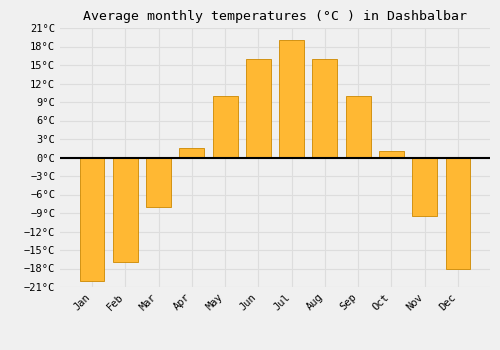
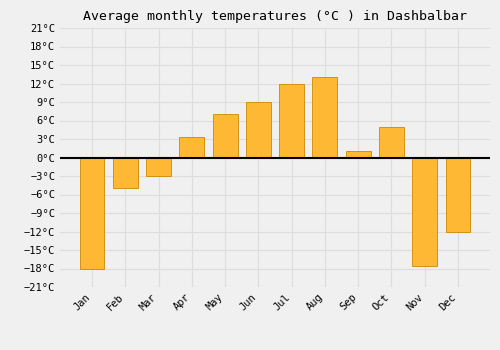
Jan: -20.0°C -> -18.0°C
Feb: -17.0°C -> -5.0°C
Mar: -8.0°C -> -3.0°C
Apr: 1.5°C -> 3.4°C
May: 10.0°C -> 7.0°C
Jun: 16.0°C -> 9.0°C
Jul: 19.0°C -> 12.0°C
Aug: 16.0°C -> 13.0°C
Sep: 10.0°C -> 1.0°C
Oct: 1.0°C -> 5.0°C
Nov: -9.5°C -> -17.6°C
Dec: -18.0°C -> -12.0°C
